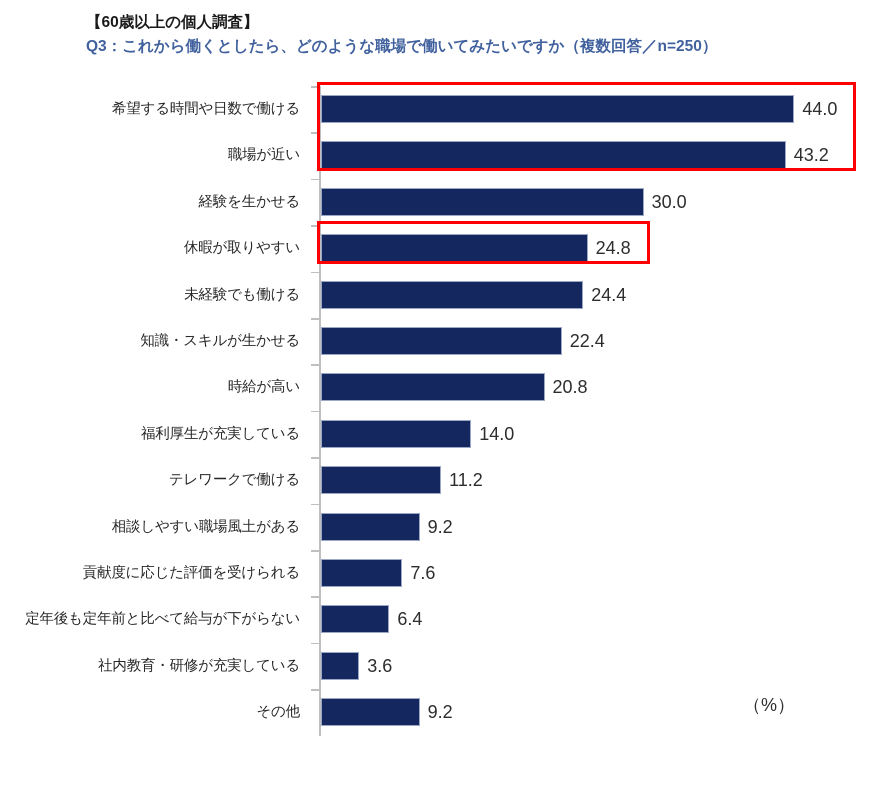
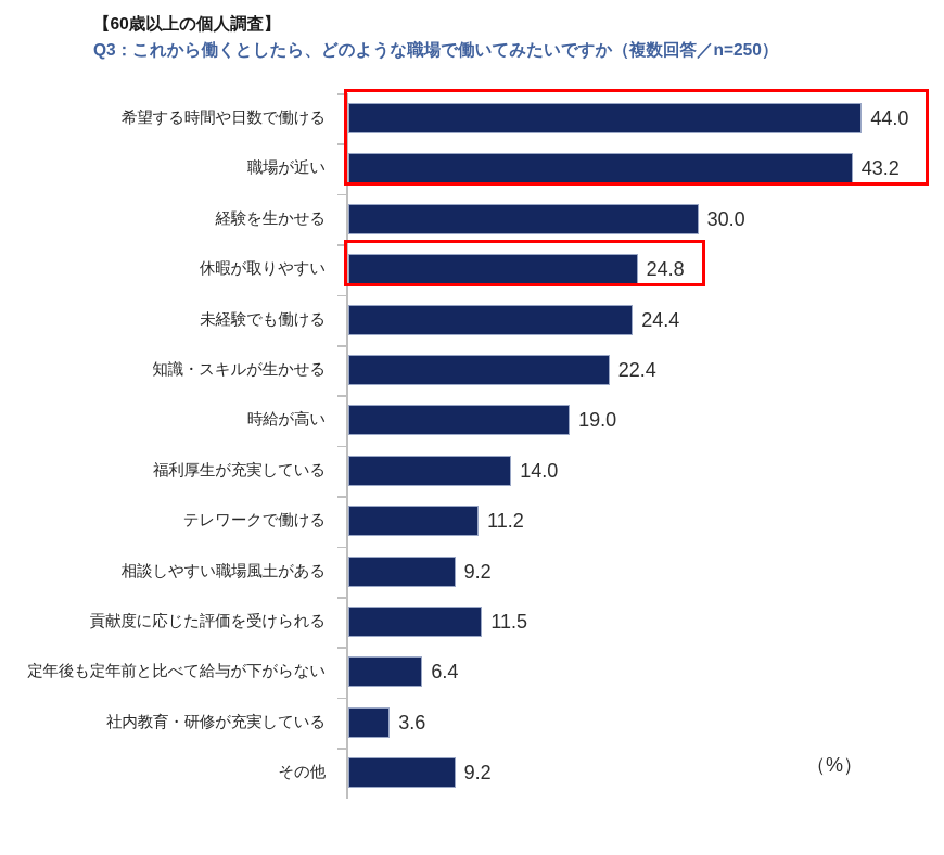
時給が高い: 20.8 -> 19.0
貢献度に応じた評価を受けられる: 7.6 -> 11.5
